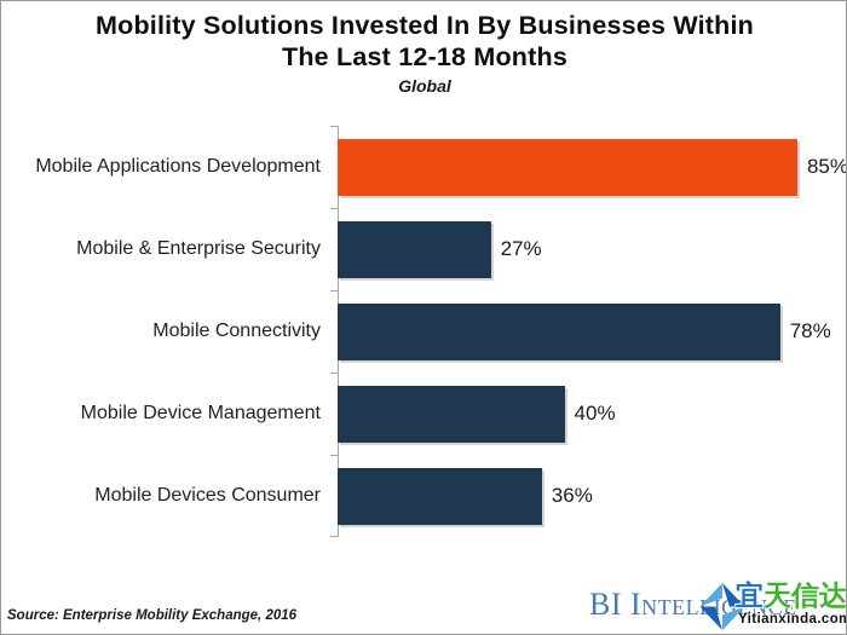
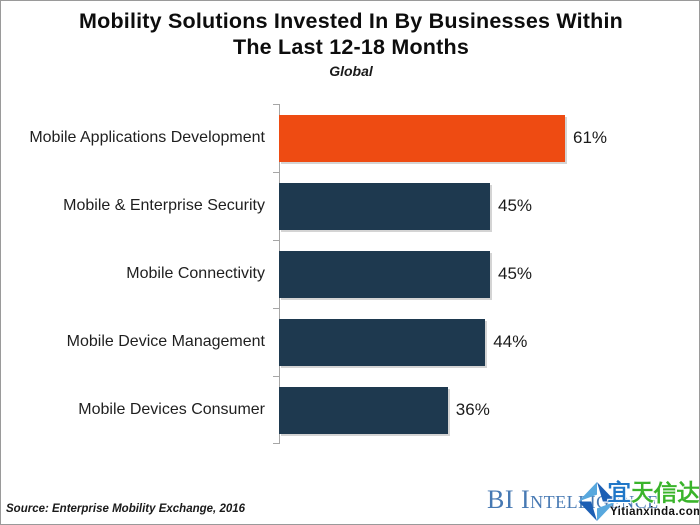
Mobile Applications Development: 85% -> 61%
Mobile & Enterprise Security: 27% -> 45%
Mobile Connectivity: 78% -> 45%
Mobile Device Management: 40% -> 44%
